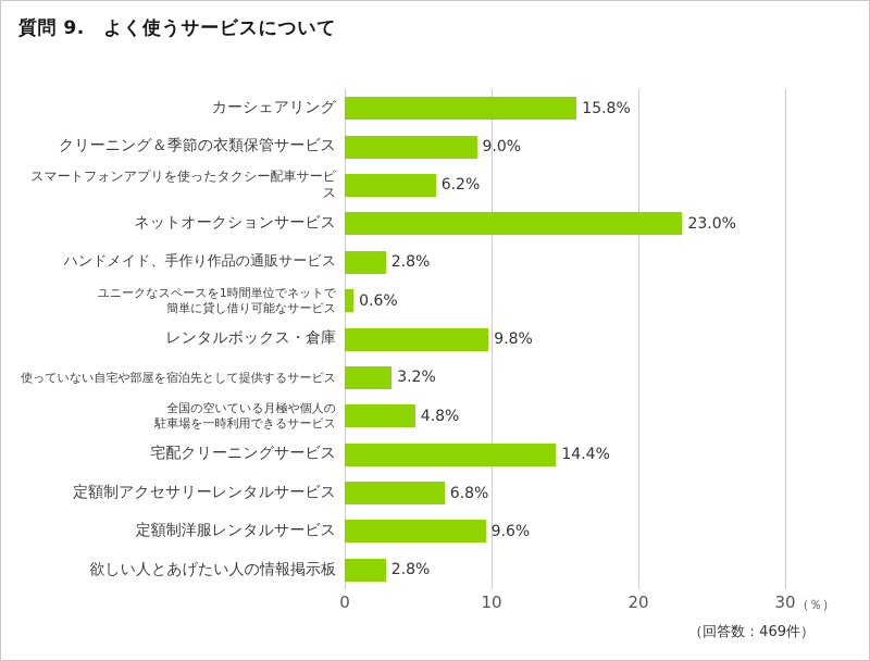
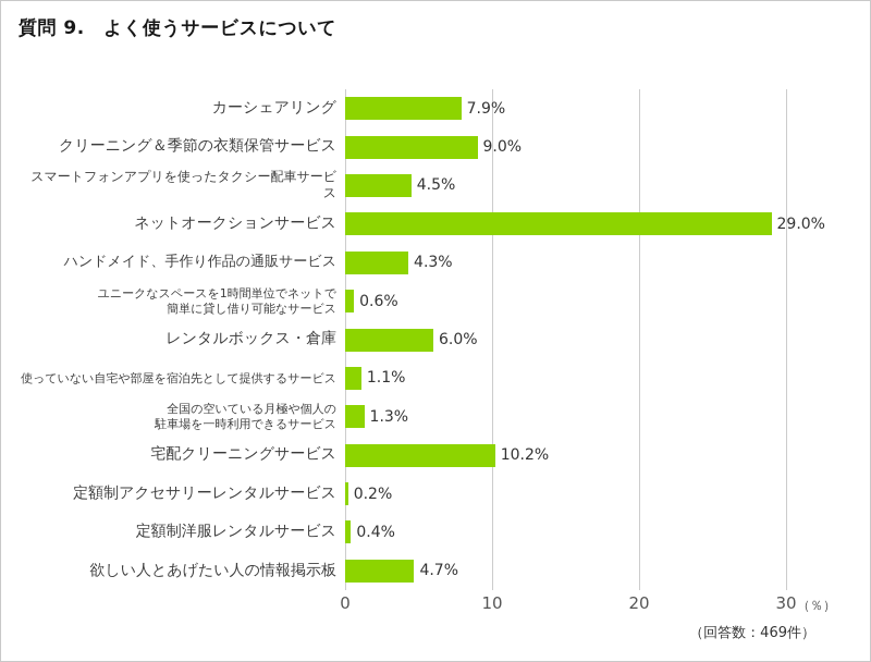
カーシェアリング: 15.8% -> 7.9%
スマートフォンアプリを使ったタクシー配車サービス: 6.2% -> 4.5%
ネットオークションサービス: 23.0% -> 29.0%
ハンドメイド、手作り作品の通販サービス: 2.8% -> 4.3%
レンタルボックス・倉庫: 9.8% -> 6.0%
使っていない自宅や部屋を宿泊先として提供するサービス: 3.2% -> 1.1%
全国の空いている月極や個人の 駐車場を一時利用できるサービス: 4.8% -> 1.3%
宅配クリーニングサービス: 14.4% -> 10.2%
定額制アクセサリーレンタルサービス: 6.8% -> 0.2%
定額制洋服レンタルサービス: 9.6% -> 0.4%
欲しい人とあげたい人の情報掲示板: 2.8% -> 4.7%
